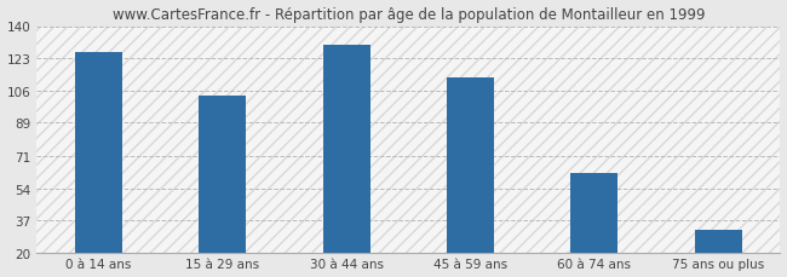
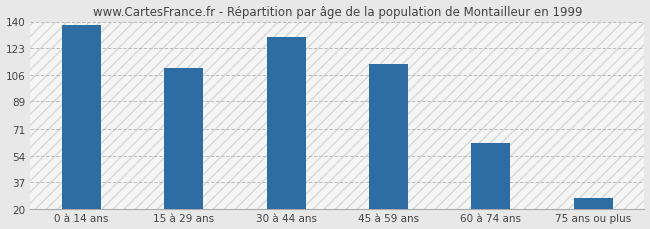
0 à 14 ans: 126 -> 138
15 à 29 ans: 103 -> 110
75 ans ou plus: 32 -> 27
